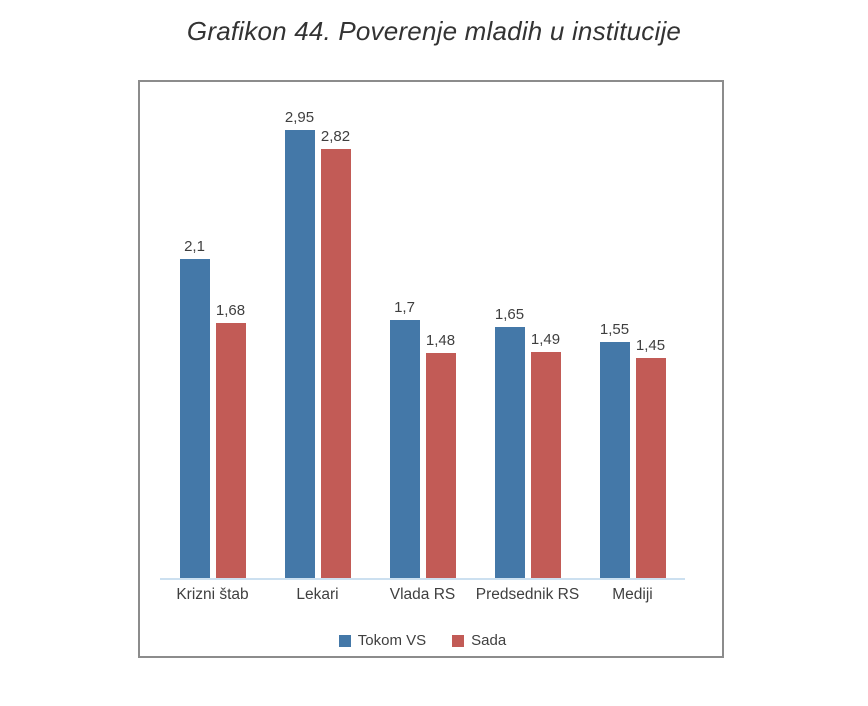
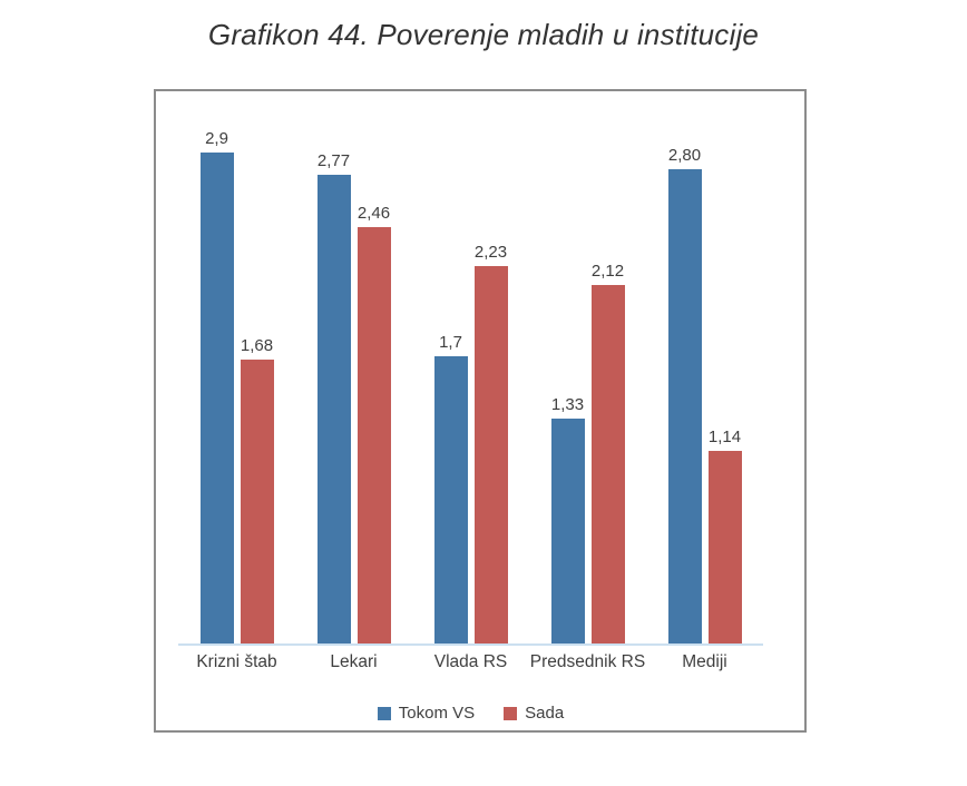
Tokom VS/Krizni štab: 2,1 -> 2,9
Tokom VS/Lekari: 2,95 -> 2,77
Sada/Lekari: 2,82 -> 2,46
Sada/Vlada RS: 1,48 -> 2,23
Tokom VS/Predsednik RS: 1,65 -> 1,33
Sada/Predsednik RS: 1,49 -> 2,12
Tokom VS/Mediji: 1,55 -> 2,80
Sada/Mediji: 1,45 -> 1,14
